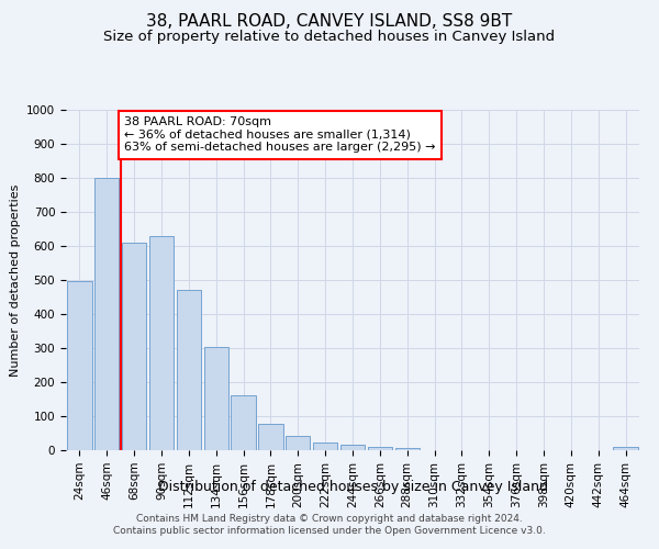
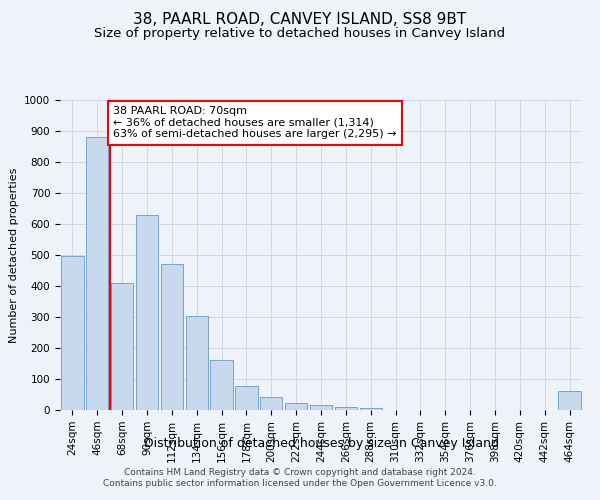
46sqm: 800 -> 880
68sqm: 610 -> 410
464sqm: 10 -> 60
